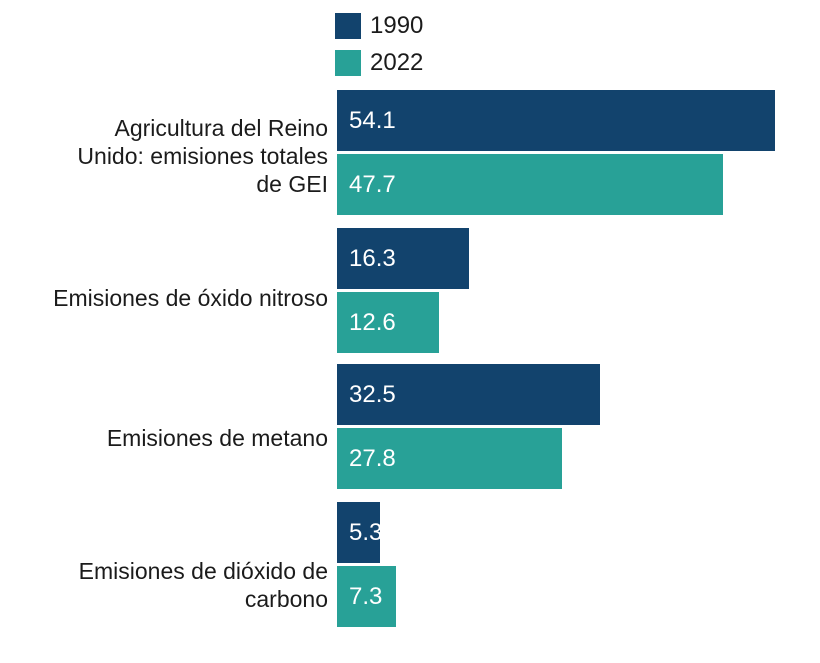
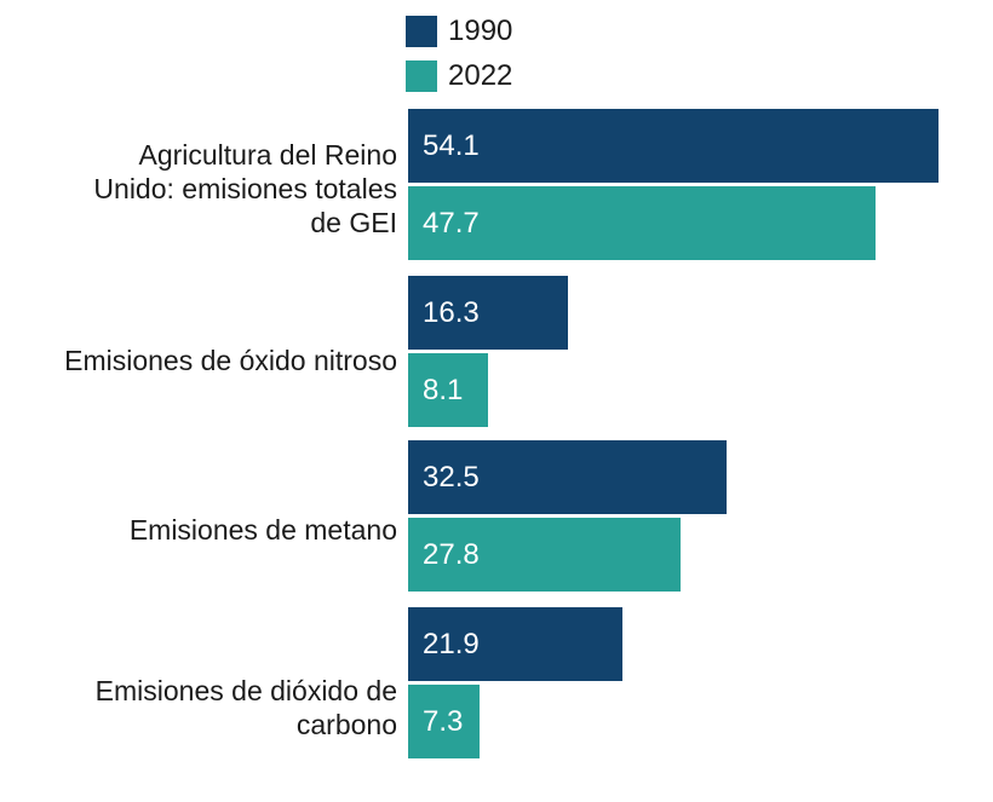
2022/Emisiones de óxido nitroso: 12.6 -> 8.1
1990/Emisiones de dióxido de carbono: 5.3 -> 21.9
